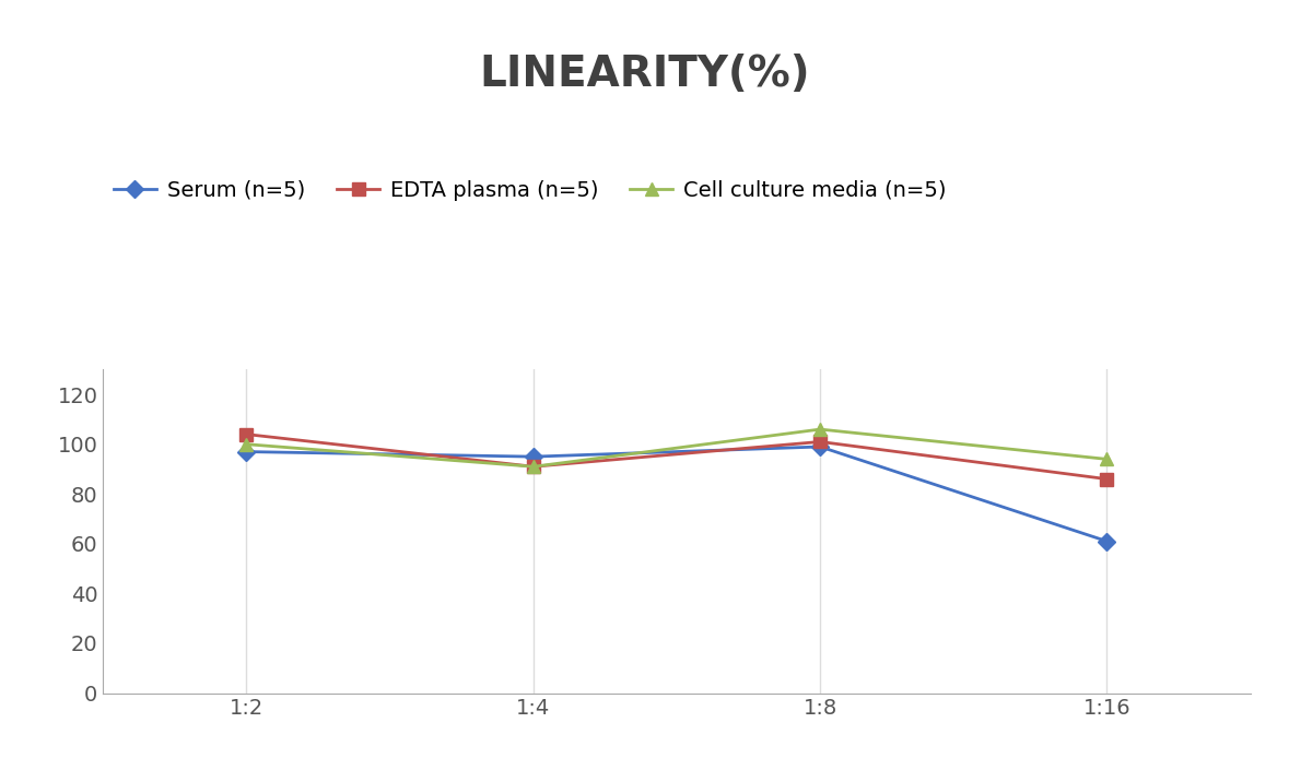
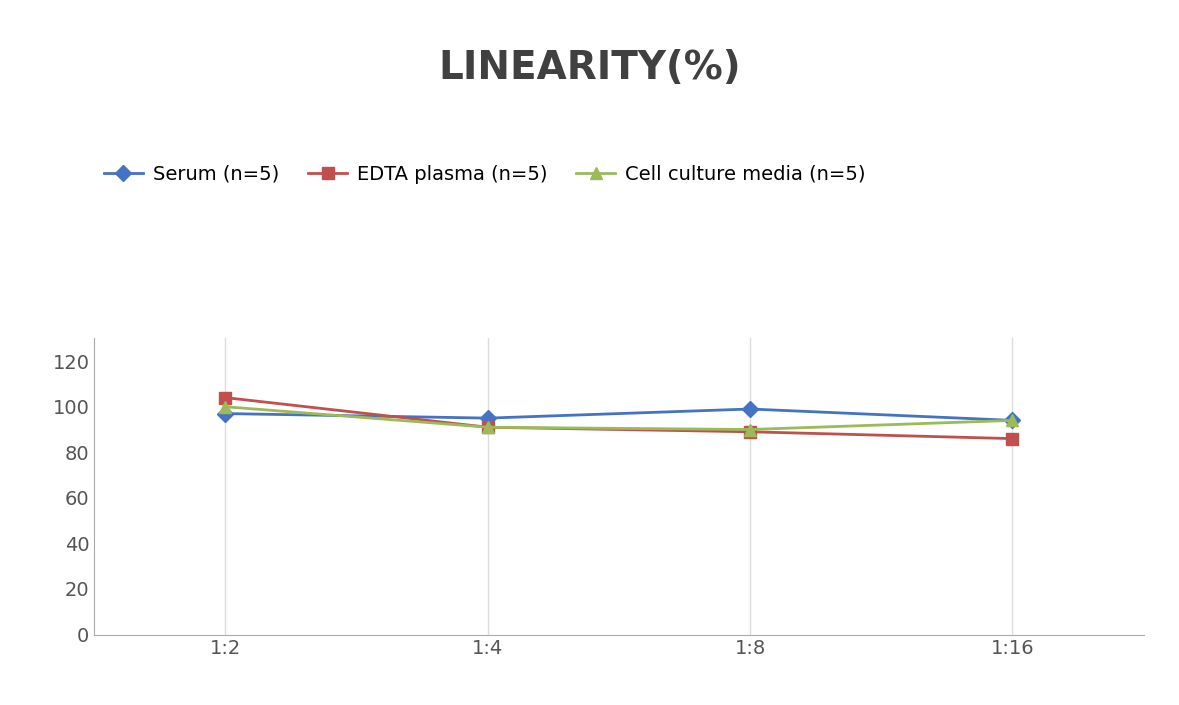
EDTA plasma (n=5)/1:8: 101 -> 89
Cell culture media (n=5)/1:8: 106 -> 90
Serum (n=5)/1:16: 61 -> 94
